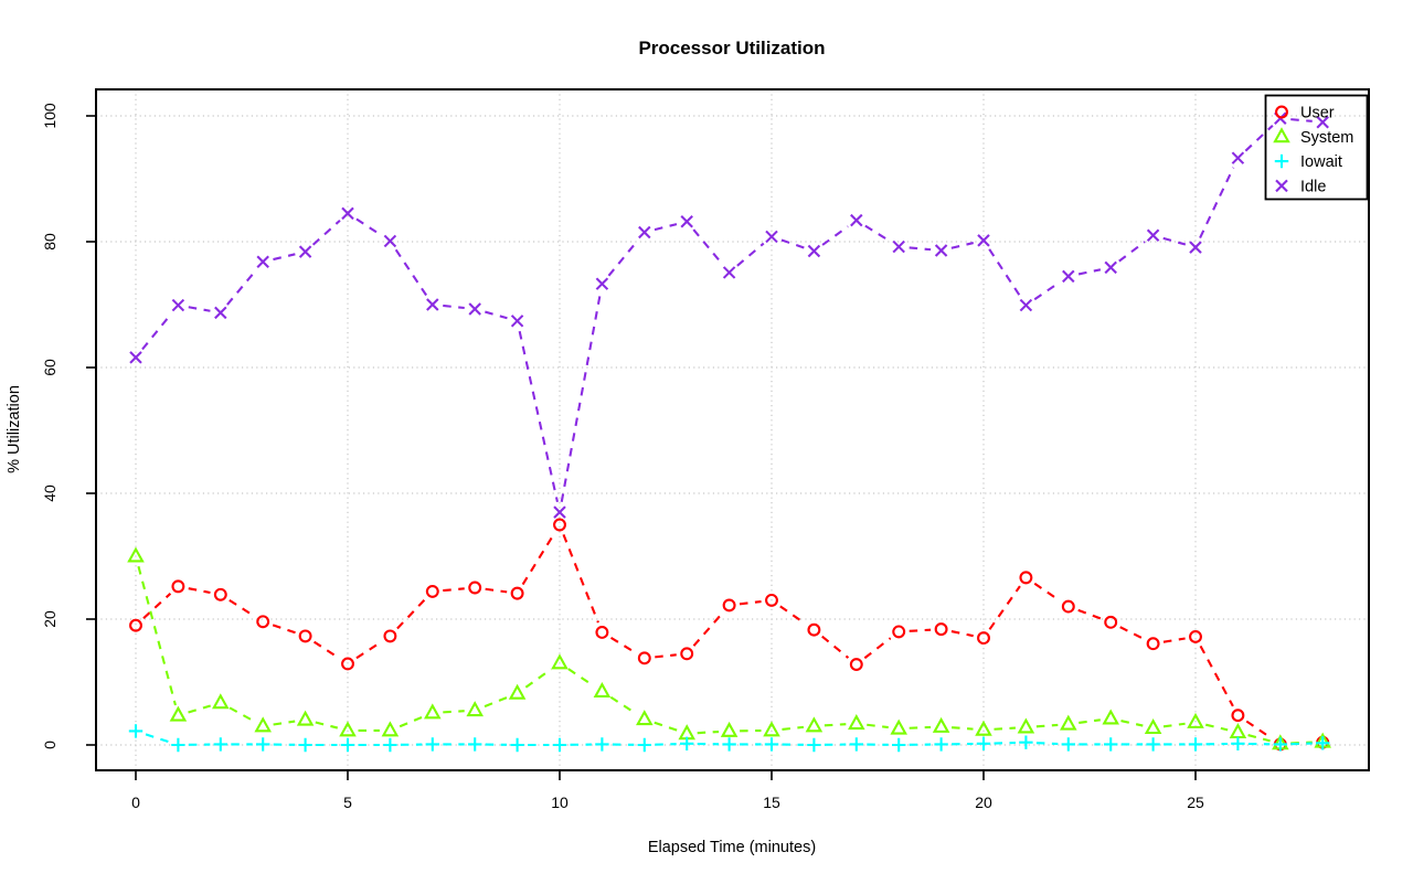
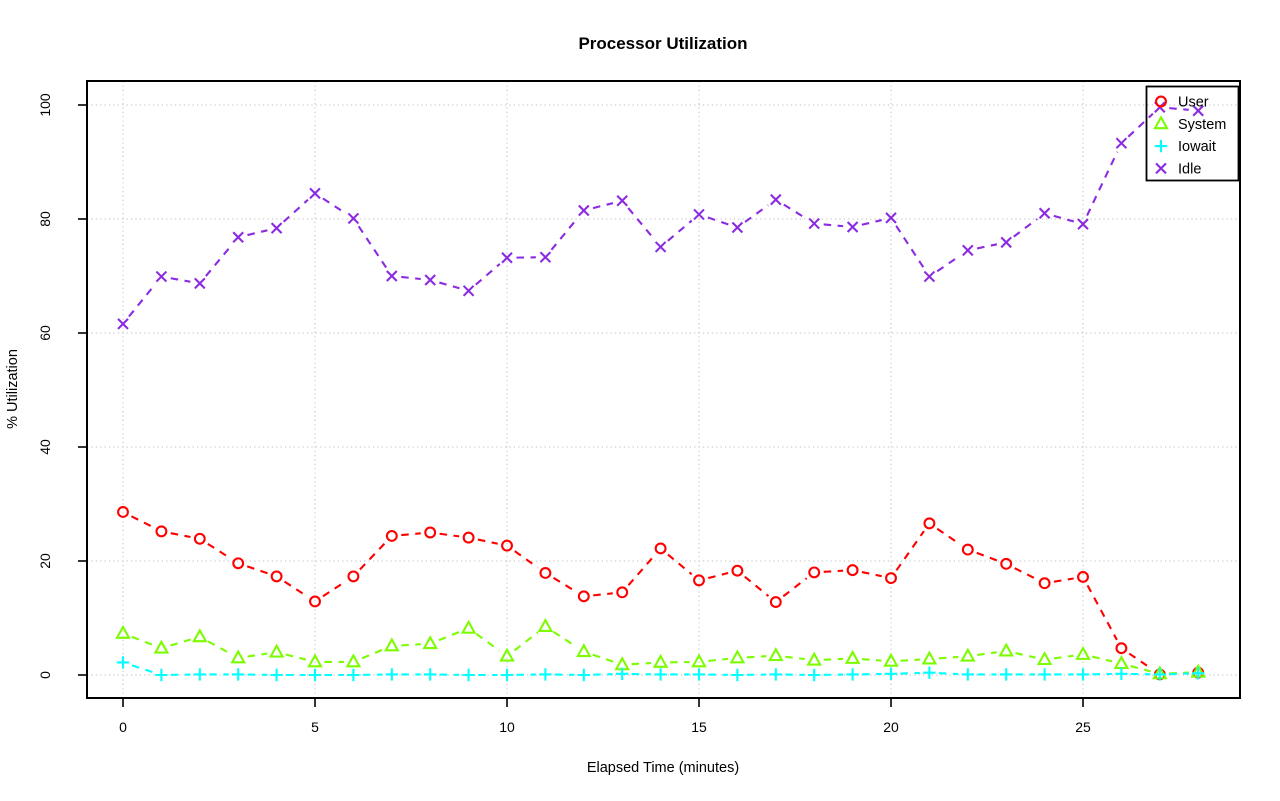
User/0: 19 -> 29
System/0: 30 -> 7
User/10: 35 -> 23
System/10: 13 -> 3
Idle/10: 37 -> 73
User/15: 23 -> 17
